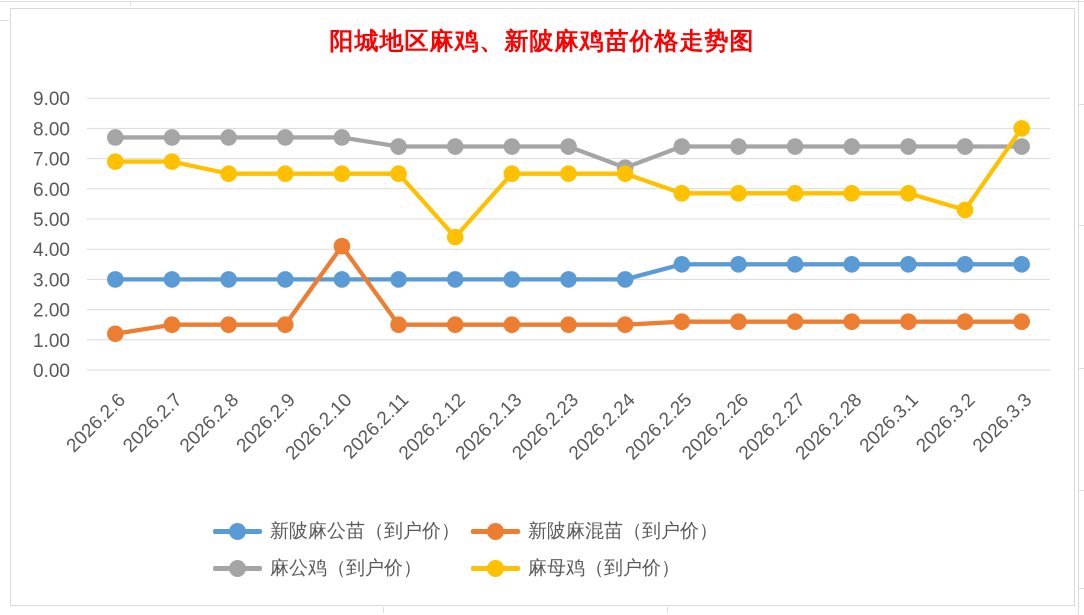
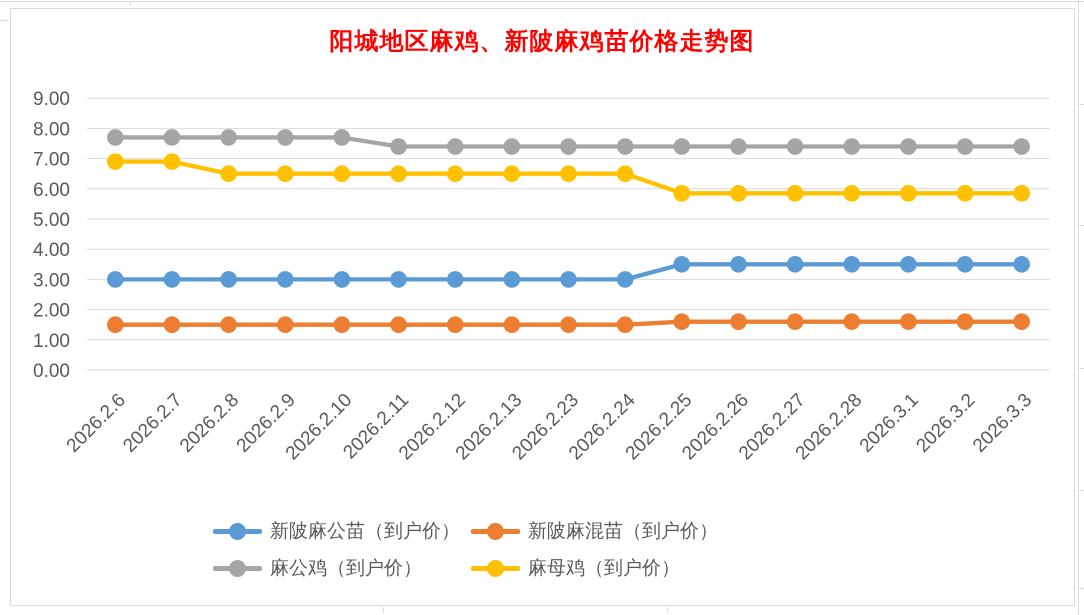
新陂麻混苗（到户价）/2026.2.6: 1.2 -> 1.5
新陂麻混苗（到户价）/2026.2.10: 4.1 -> 1.5
麻母鸡（到户价）/2026.2.12: 4.4 -> 6.5
麻公鸡（到户价）/2026.2.24: 6.7 -> 7.4
麻母鸡（到户价）/2026.3.2: 5.3 -> 5.8
麻母鸡（到户价）/2026.3.3: 8.0 -> 5.8
